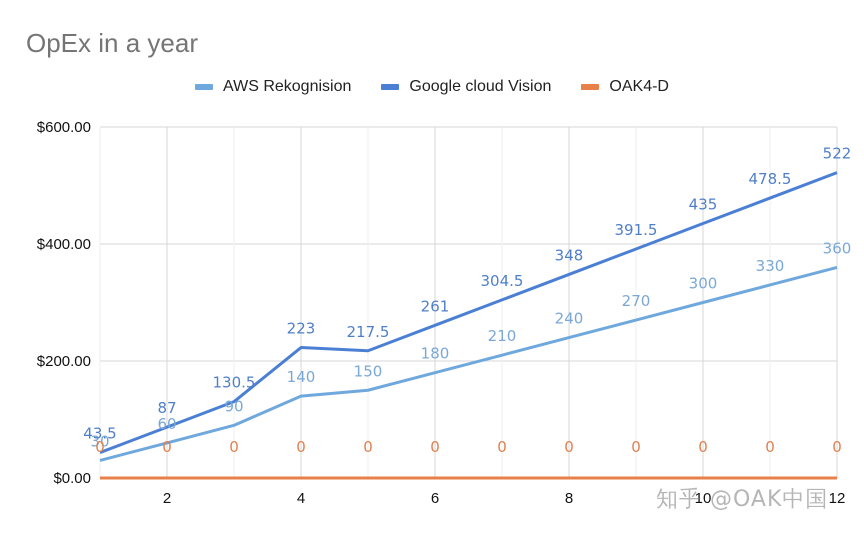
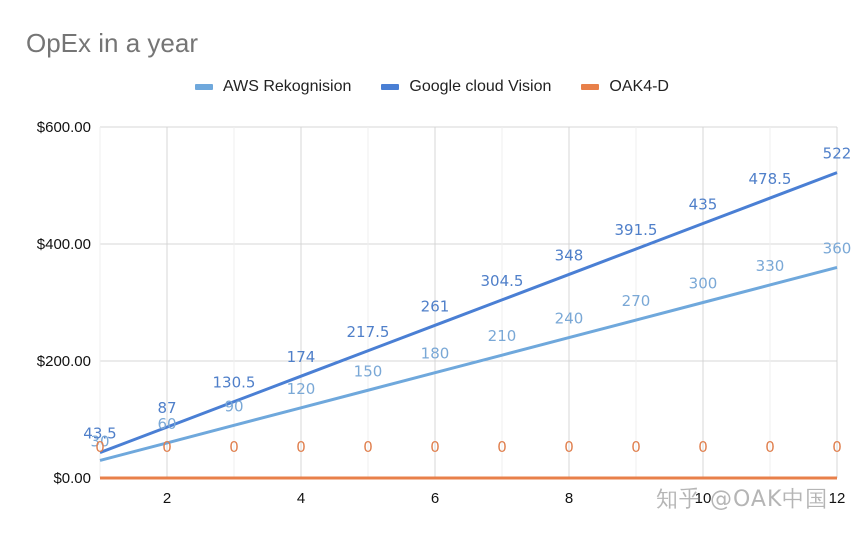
AWS Rekognision/4: 140 -> 120
Google cloud Vision/4: 223 -> 174
